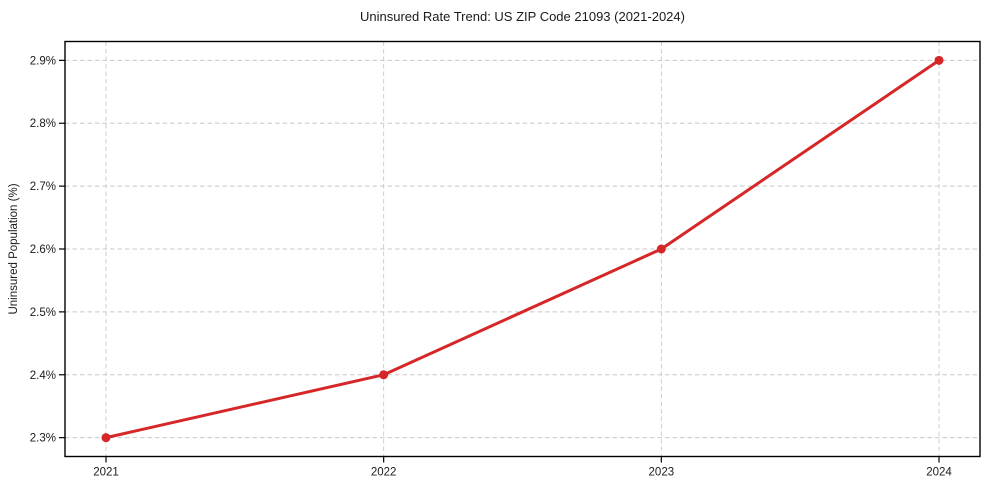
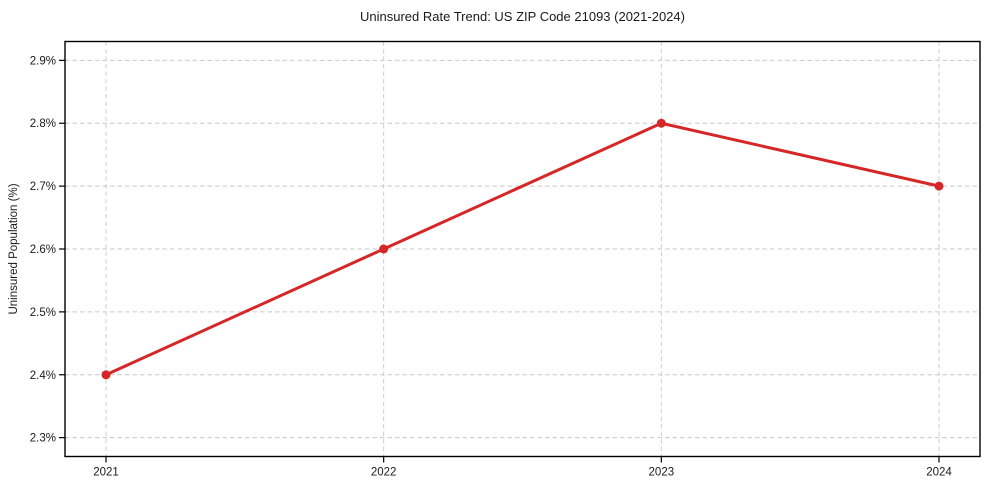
2021: 2.3% -> 2.4%
2022: 2.4% -> 2.6%
2023: 2.6% -> 2.8%
2024: 2.9% -> 2.7%
